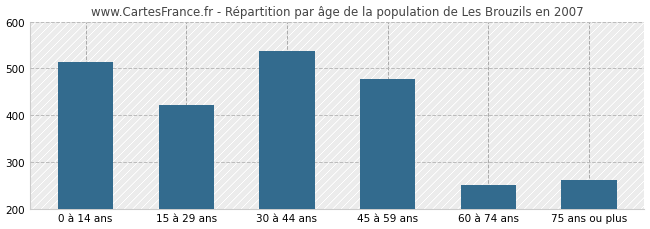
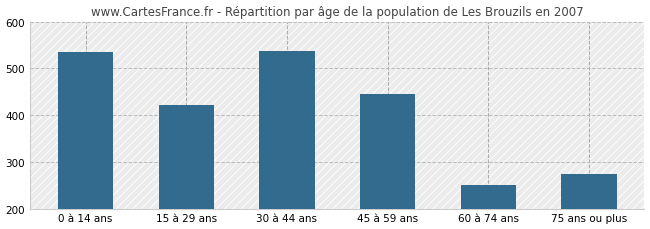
0 à 14 ans: 513 -> 535
45 à 59 ans: 476 -> 445
75 ans ou plus: 261 -> 275
